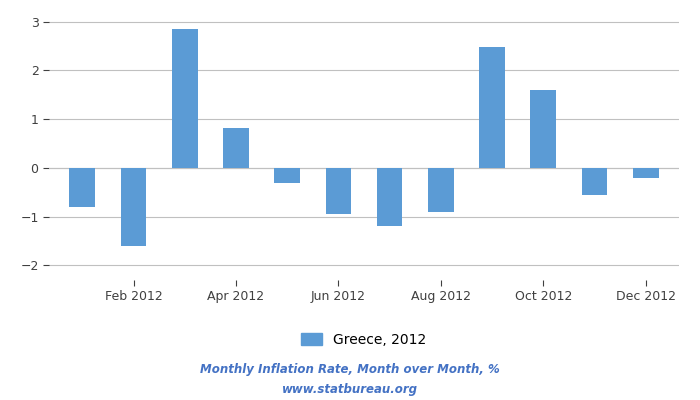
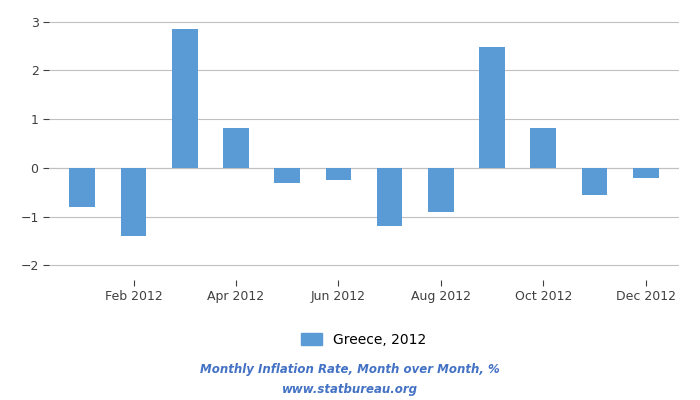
Feb 2012: -1.60 -> -1.40
Jun 2012: -0.95 -> -0.25
Oct 2012: 1.60 -> 0.82
